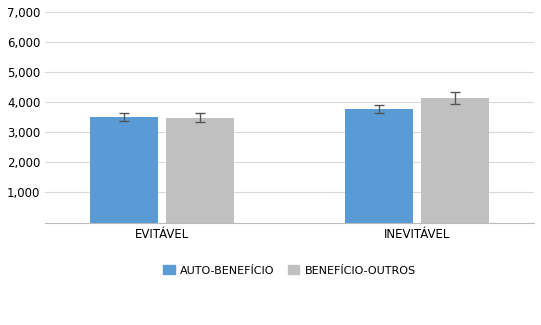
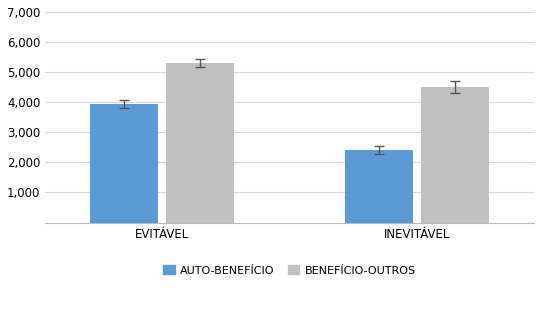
AUTO-BENEFÍCIO/EVITÁVEL: 3,500 -> 3,950
BENEFÍCIO-OUTROS/EVITÁVEL: 3,490 -> 5,300
AUTO-BENEFÍCIO/INEVITÁVEL: 3,780 -> 2,400
BENEFÍCIO-OUTROS/INEVITÁVEL: 4,140 -> 4,500
